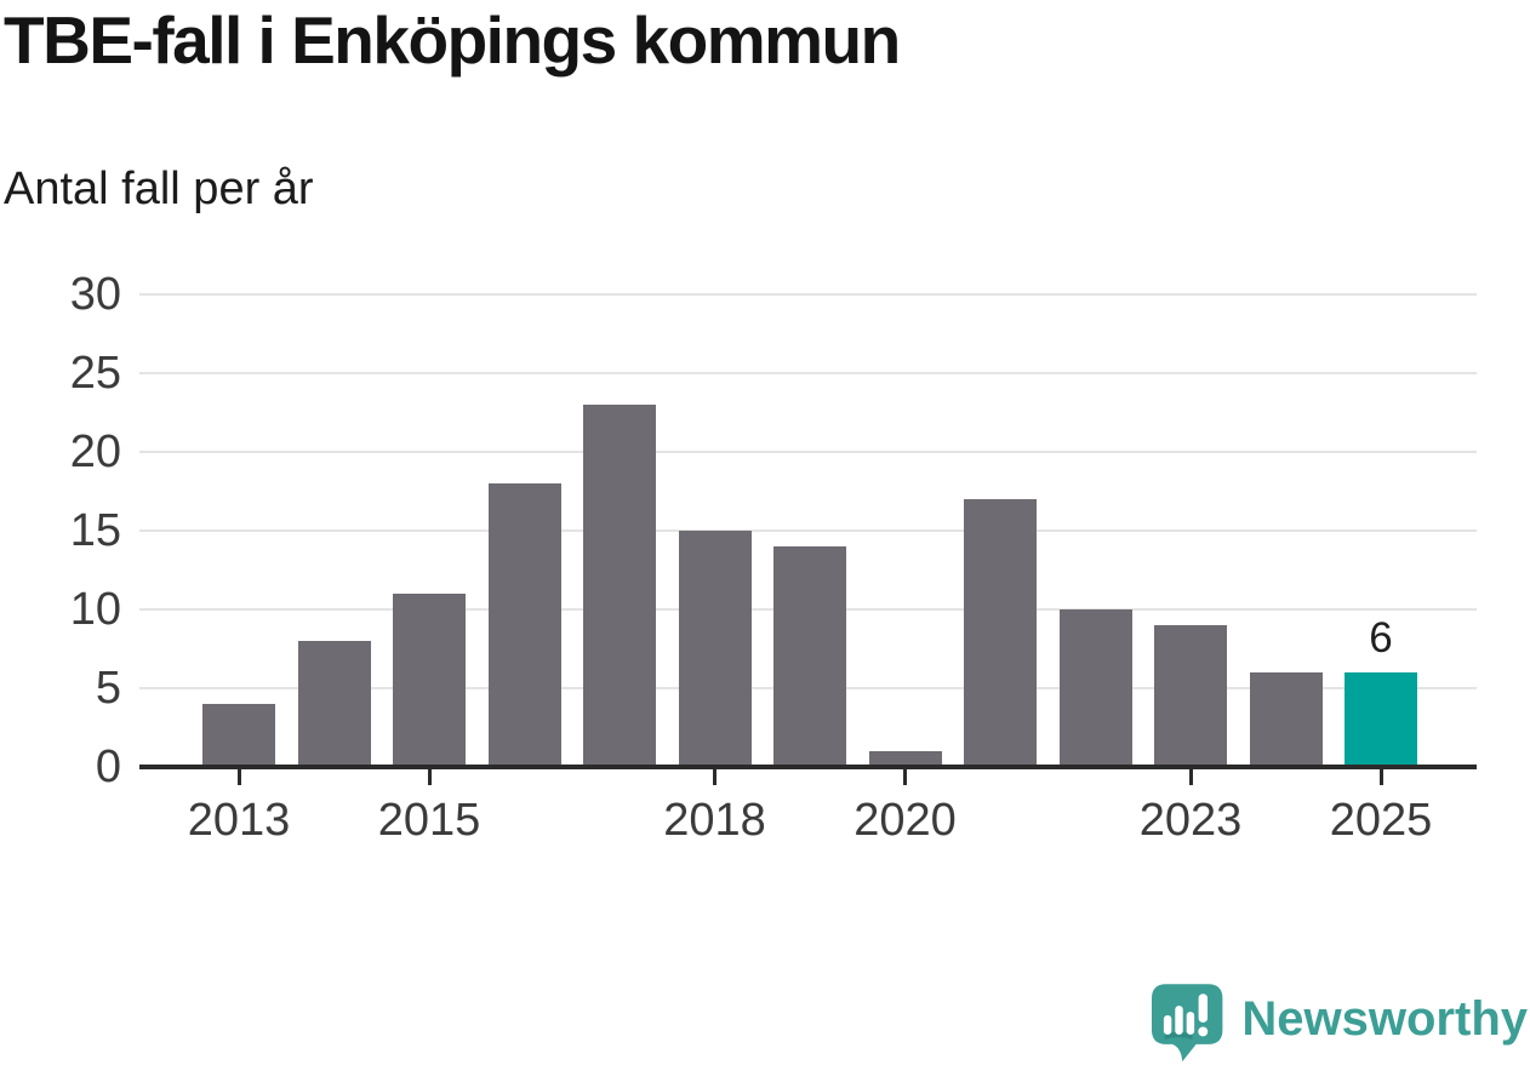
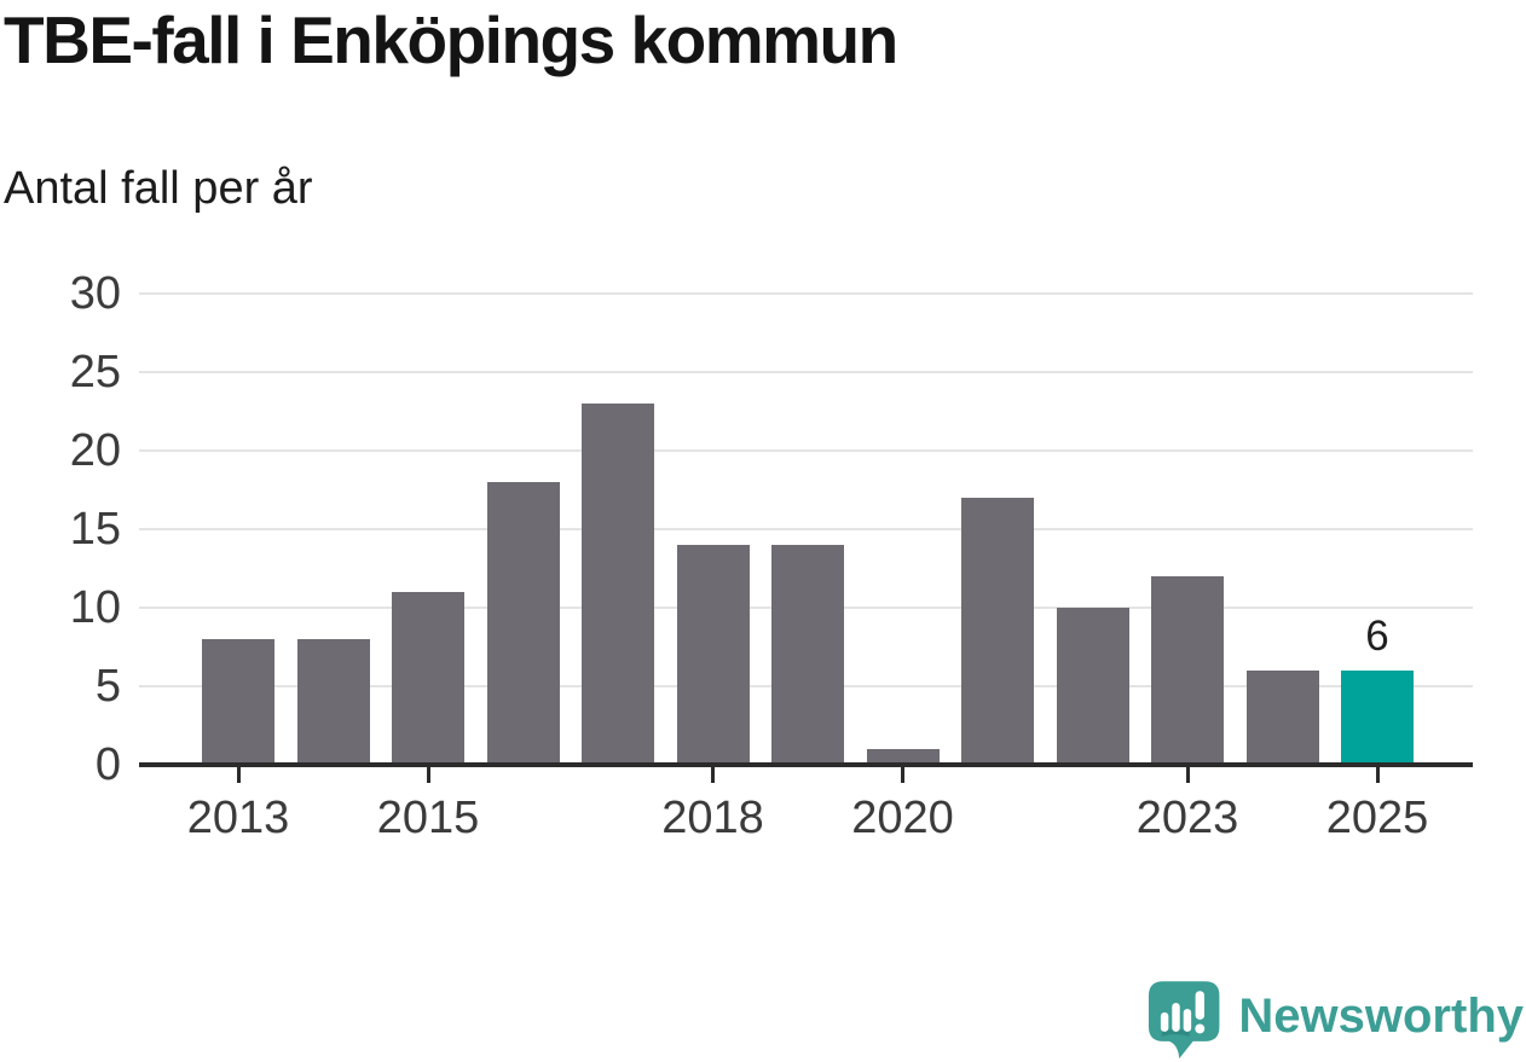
2013: 4 -> 8
2018: 15 -> 14
2023: 9 -> 12
